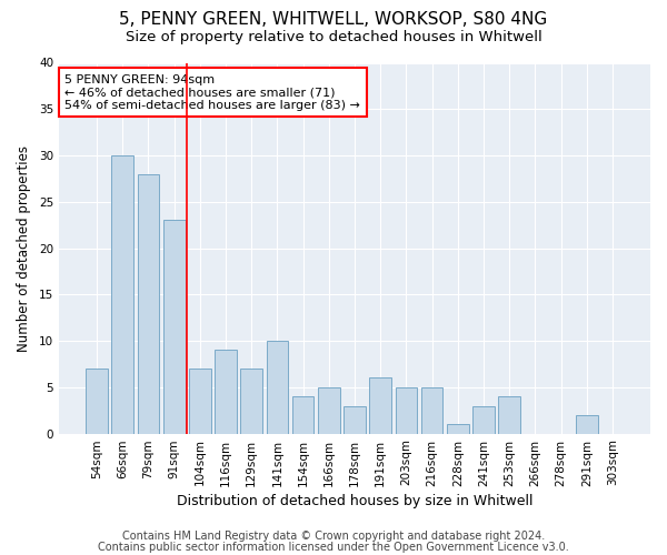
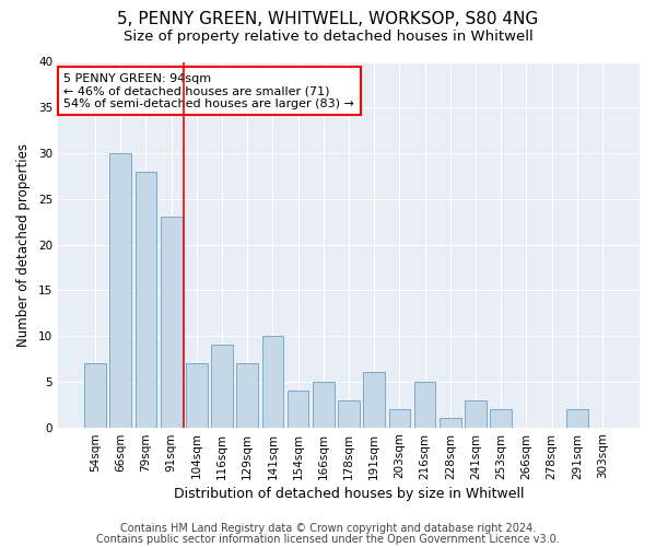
203sqm: 5 -> 2
253sqm: 4 -> 2
